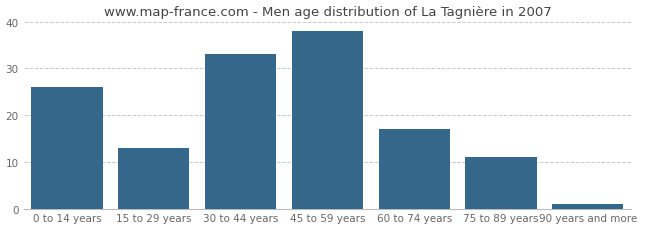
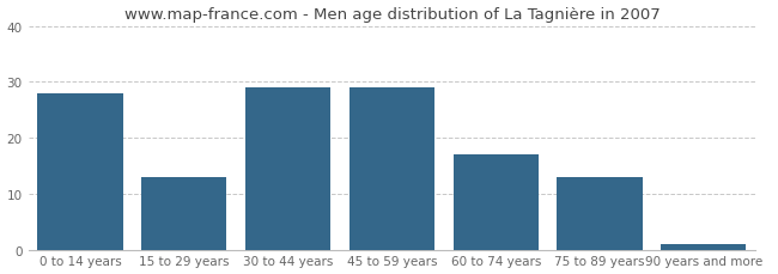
0 to 14 years: 26 -> 28
30 to 44 years: 33 -> 29
45 to 59 years: 38 -> 29
75 to 89 years: 11 -> 13
